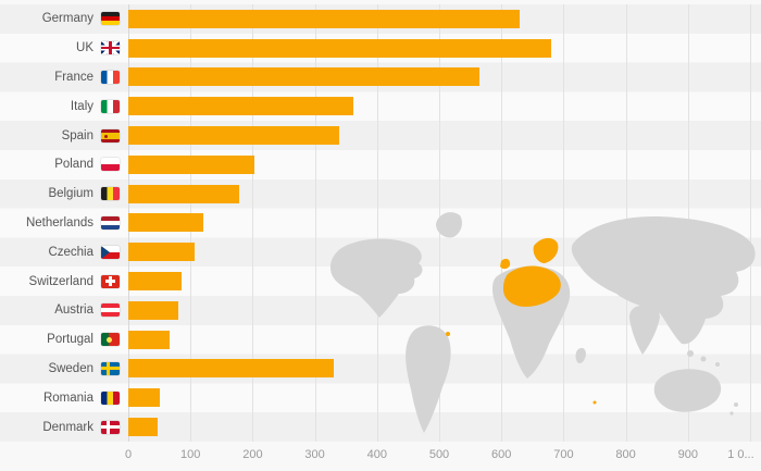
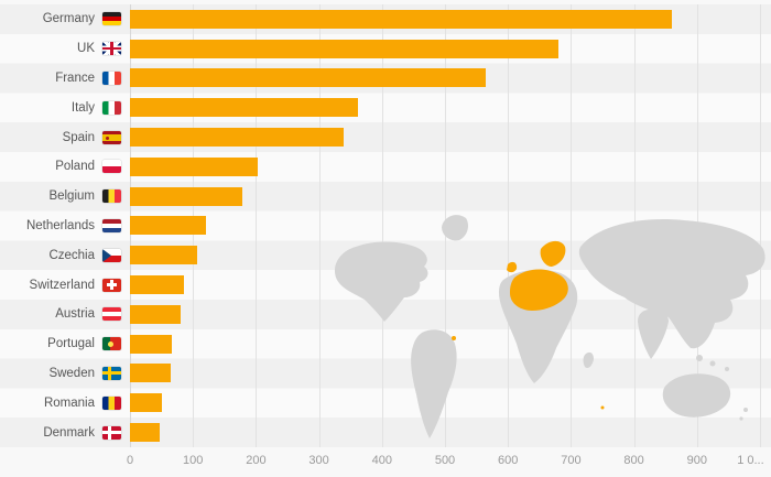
Germany: 630 -> 860
Sweden: 330 -> 60
